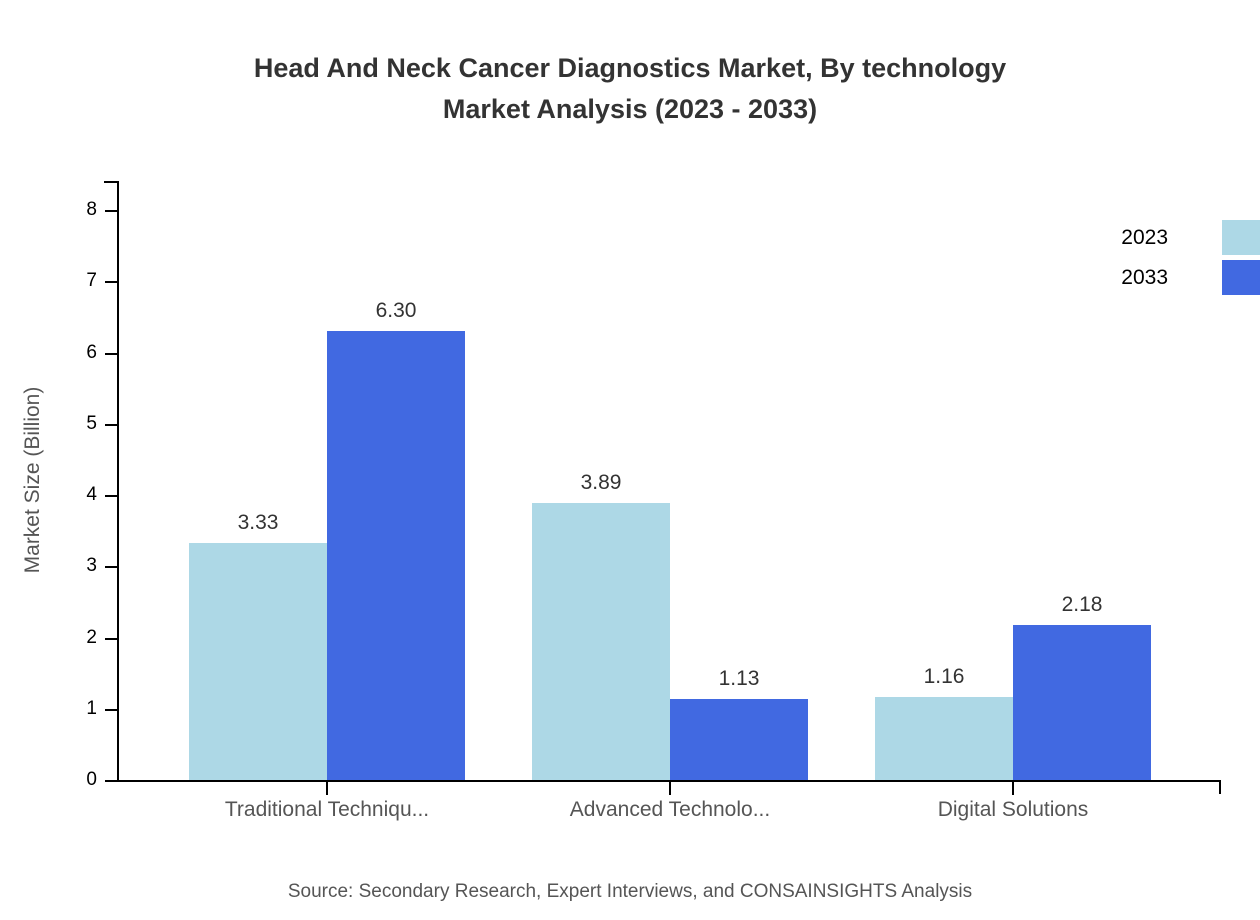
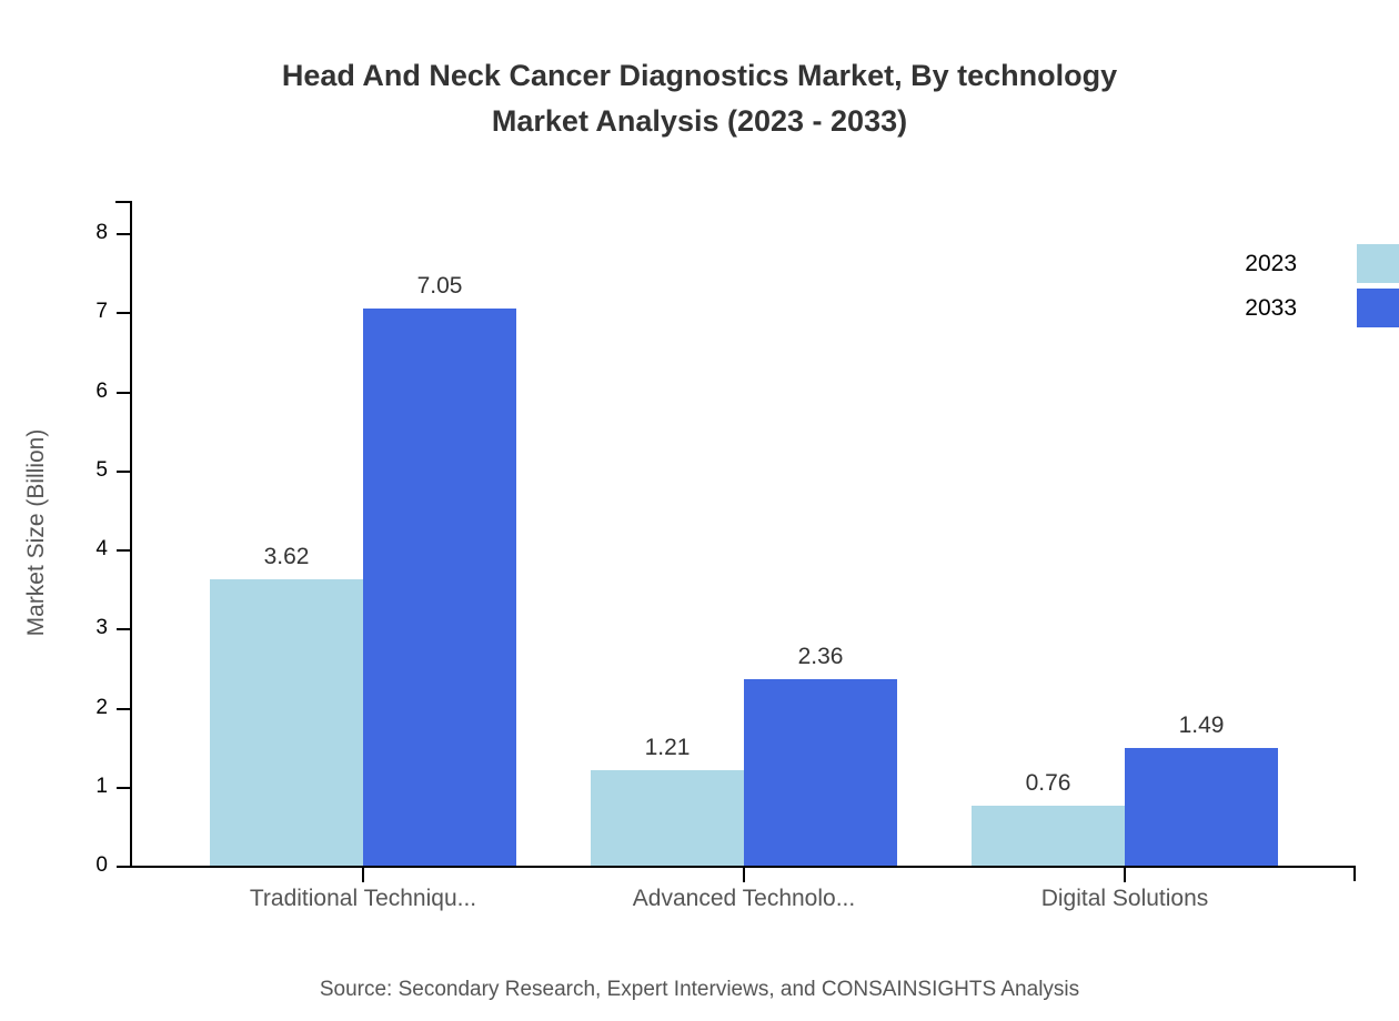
2023/Traditional Techniqu...: 3.33 -> 3.62
2033/Traditional Techniqu...: 6.30 -> 7.05
2023/Advanced Technolo...: 3.89 -> 1.21
2033/Advanced Technolo...: 1.13 -> 2.36
2023/Digital Solutions: 1.16 -> 0.76
2033/Digital Solutions: 2.18 -> 1.49
